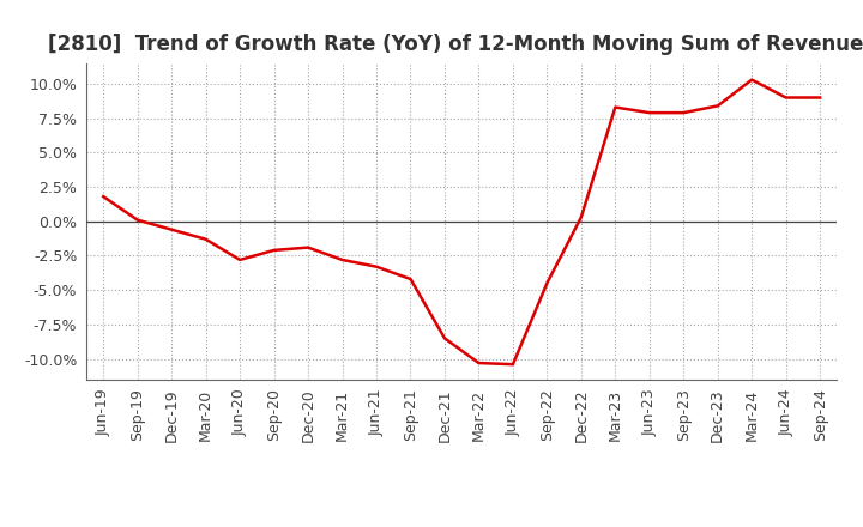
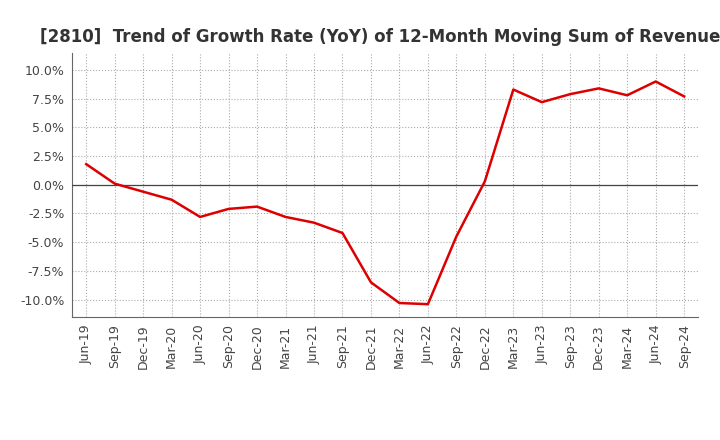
Jun-23: 7.9% -> 7.2%
Mar-24: 10.3% -> 7.8%
Sep-24: 9.0% -> 7.7%
